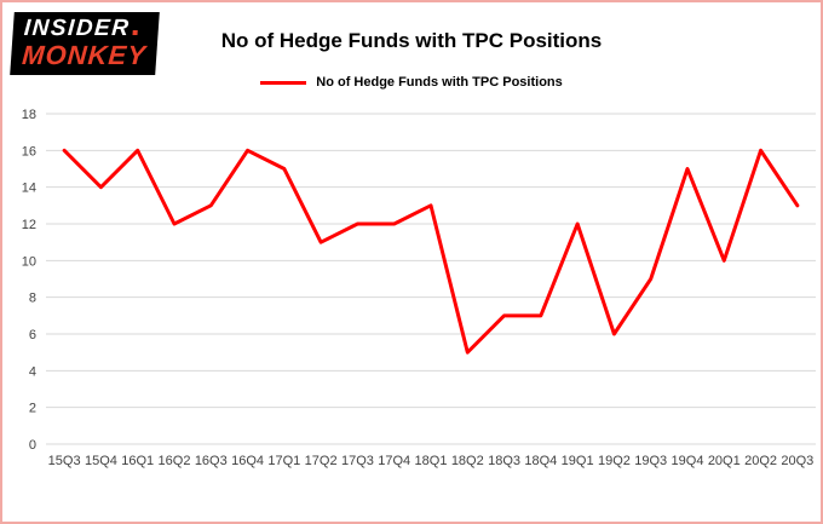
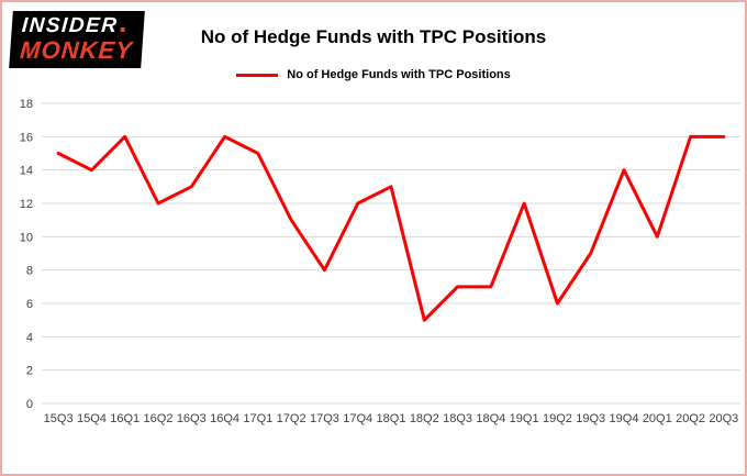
15Q3: 16 -> 15
17Q3: 12 -> 8
19Q4: 15 -> 14
20Q3: 13 -> 16
